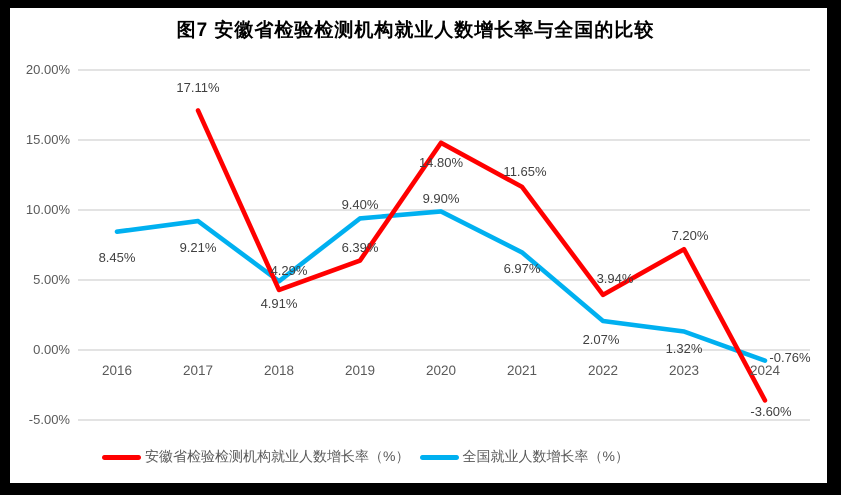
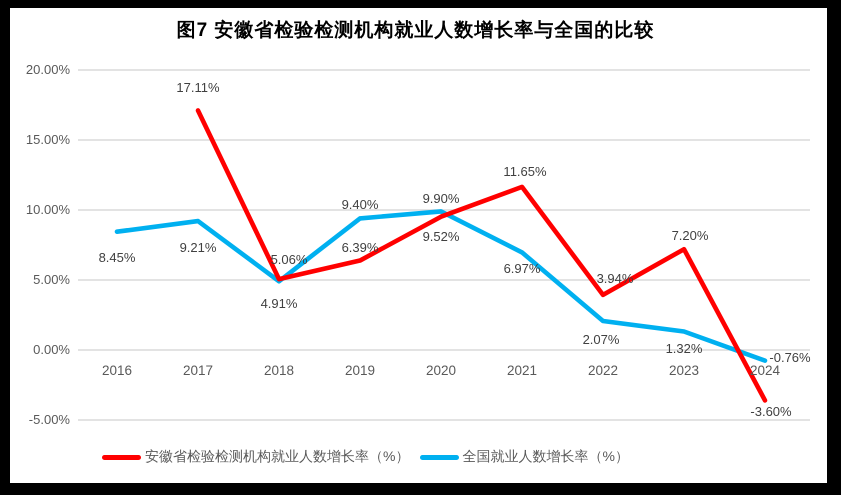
安徽省检验检测机构就业人数增长率（%）/2018: 4.29% -> 5.06%
安徽省检验检测机构就业人数增长率（%）/2020: 14.80% -> 9.52%
